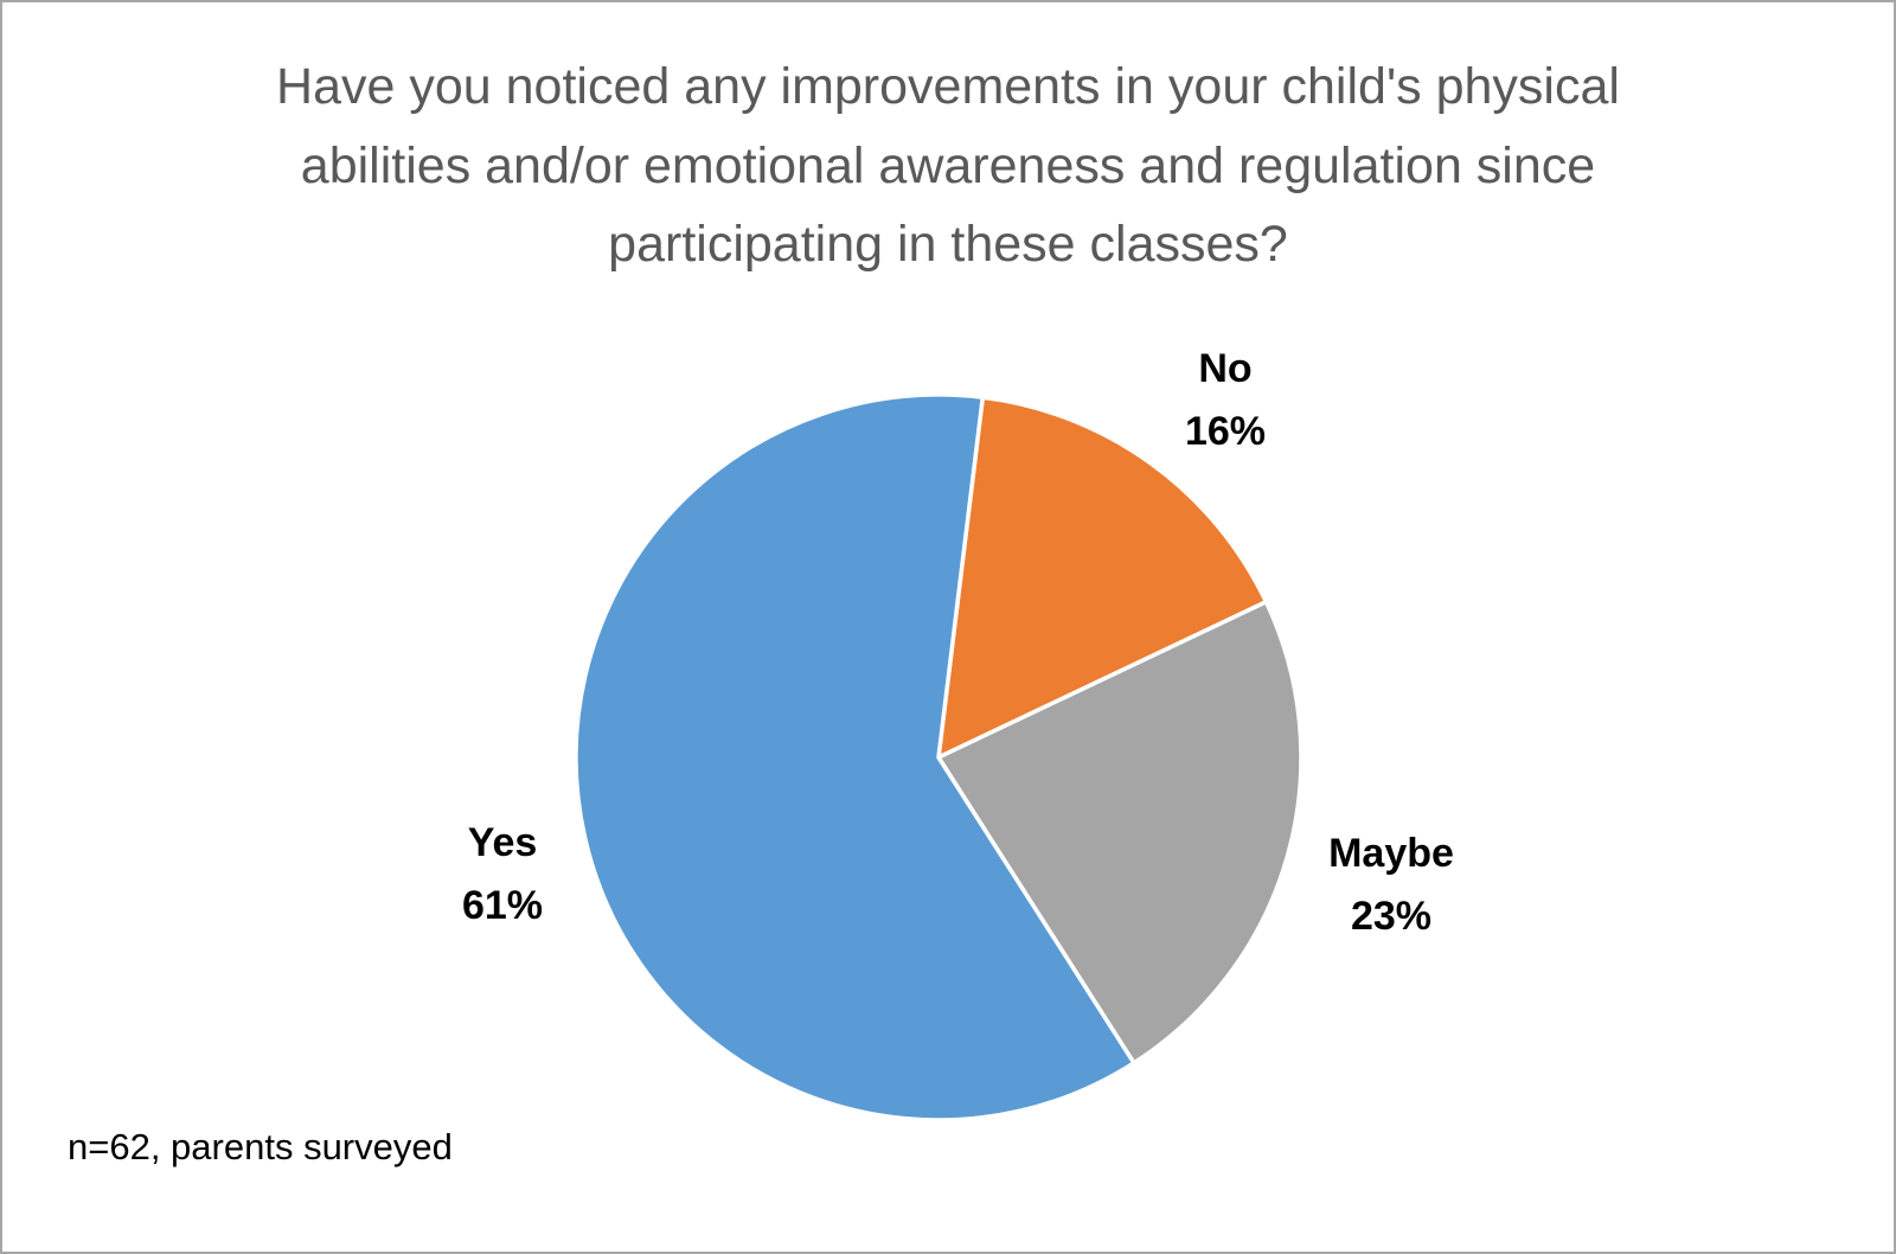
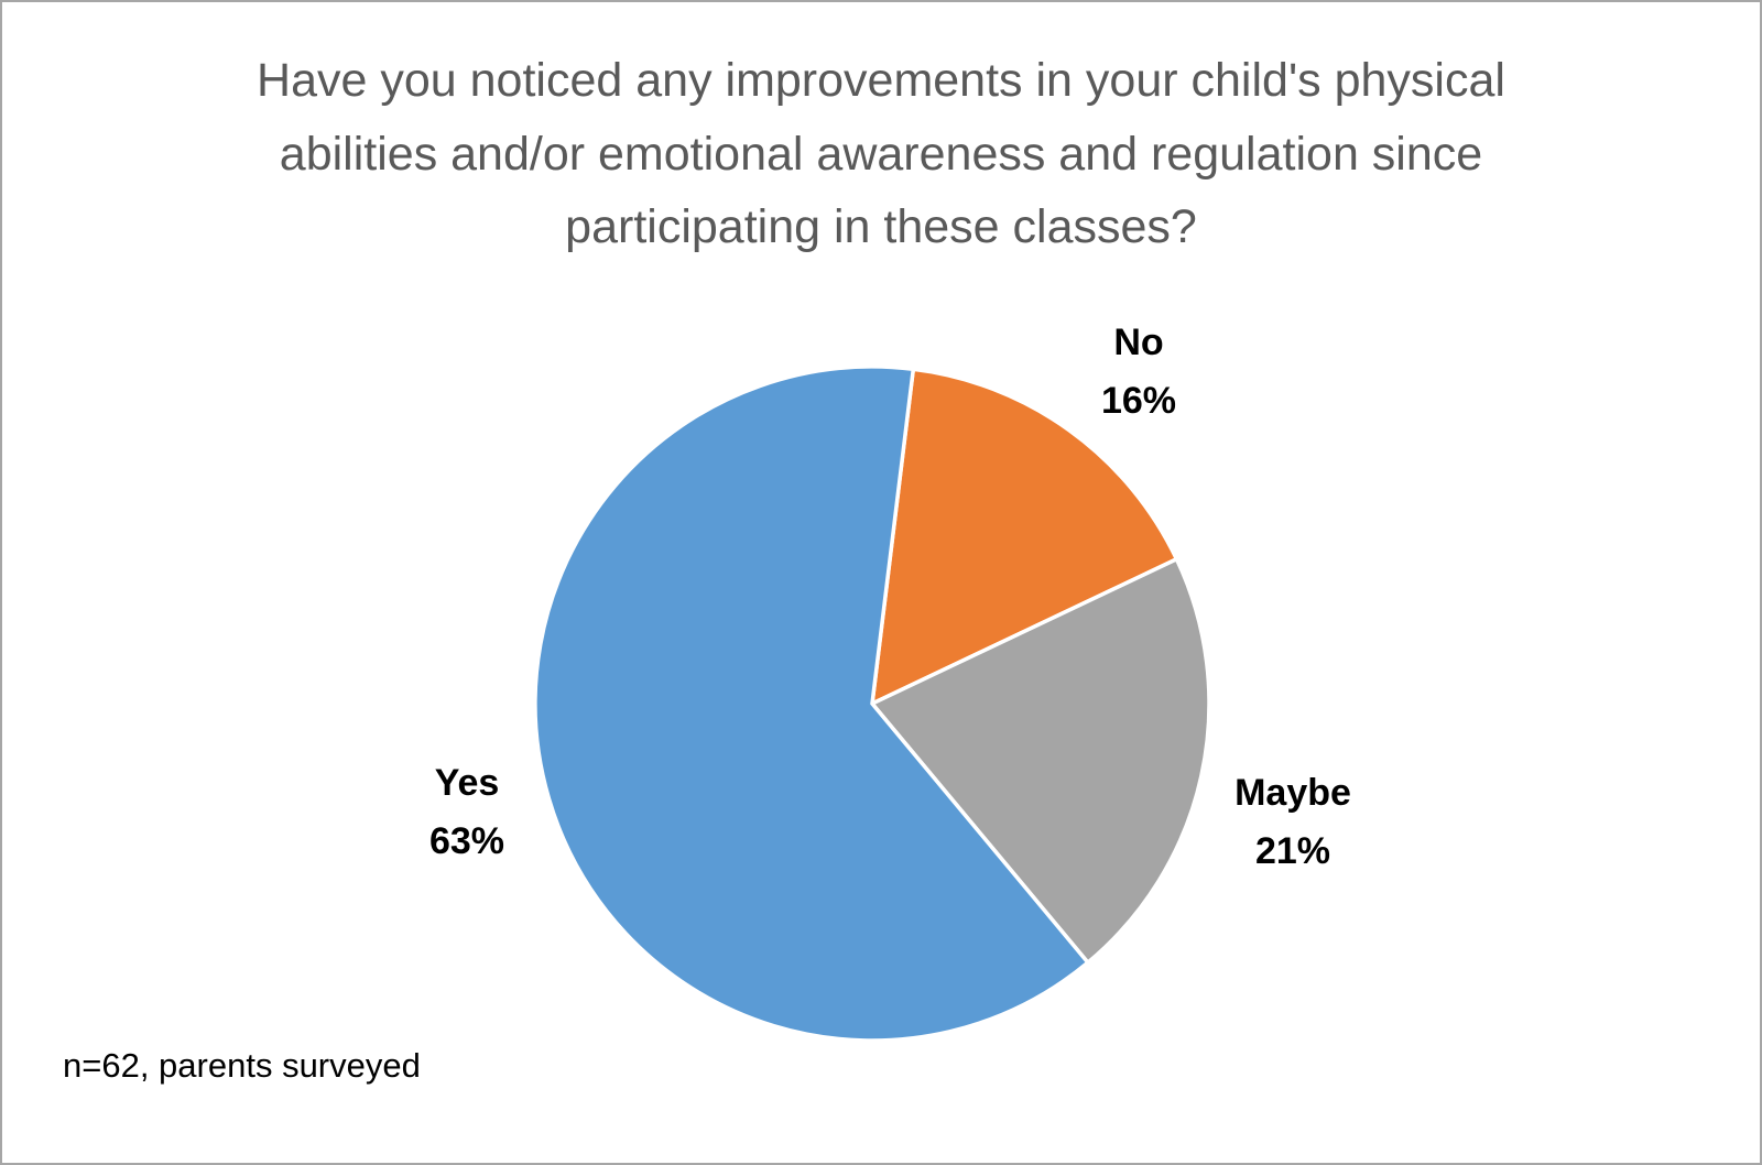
Maybe: 23% -> 21%
Yes: 61% -> 63%
